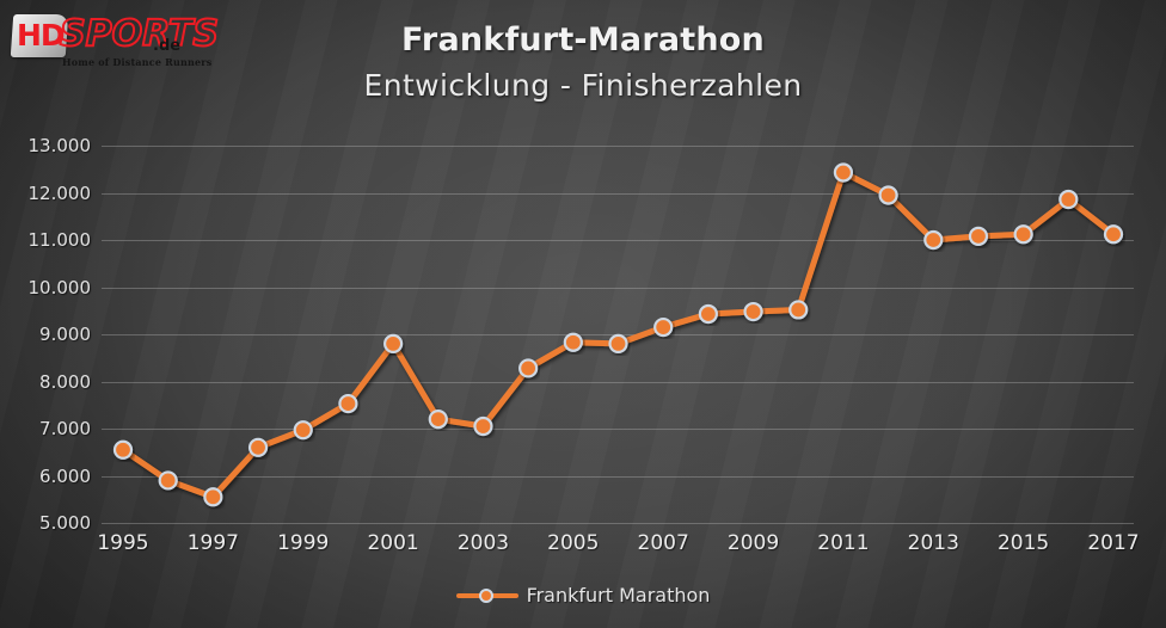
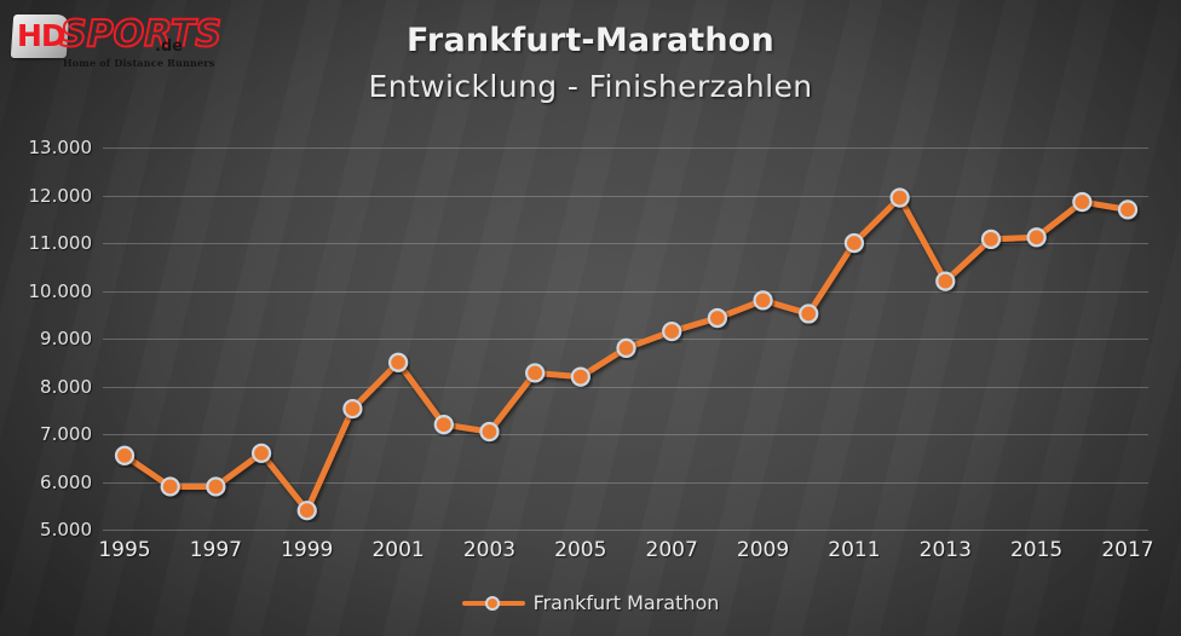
1997: 5600 -> 5900
1999: 7000 -> 5400
2001: 8800 -> 8500
2005: 8800 -> 8200
2009: 9500 -> 9800
2011: 12400 -> 11000
2013: 11000 -> 10200
2017: 11100 -> 11700
